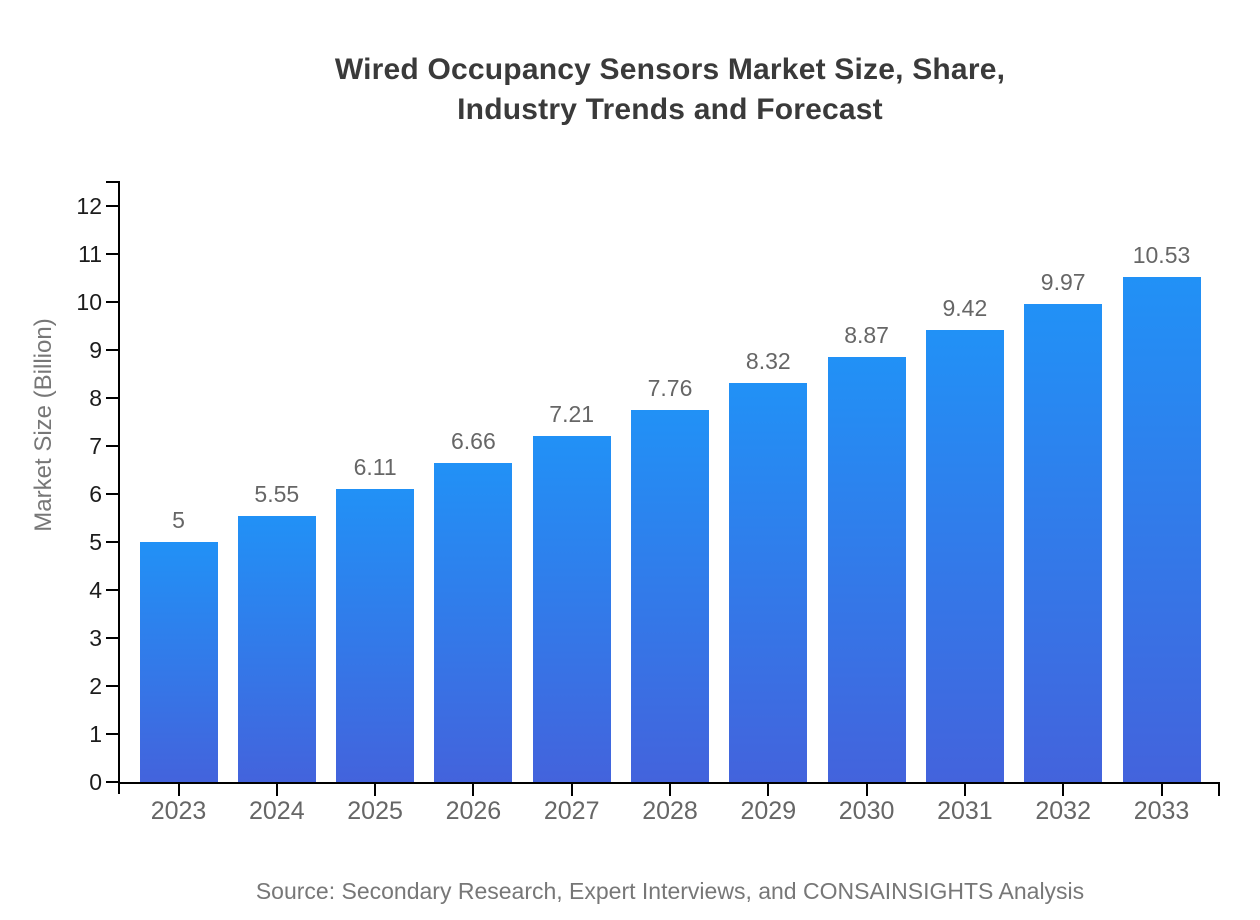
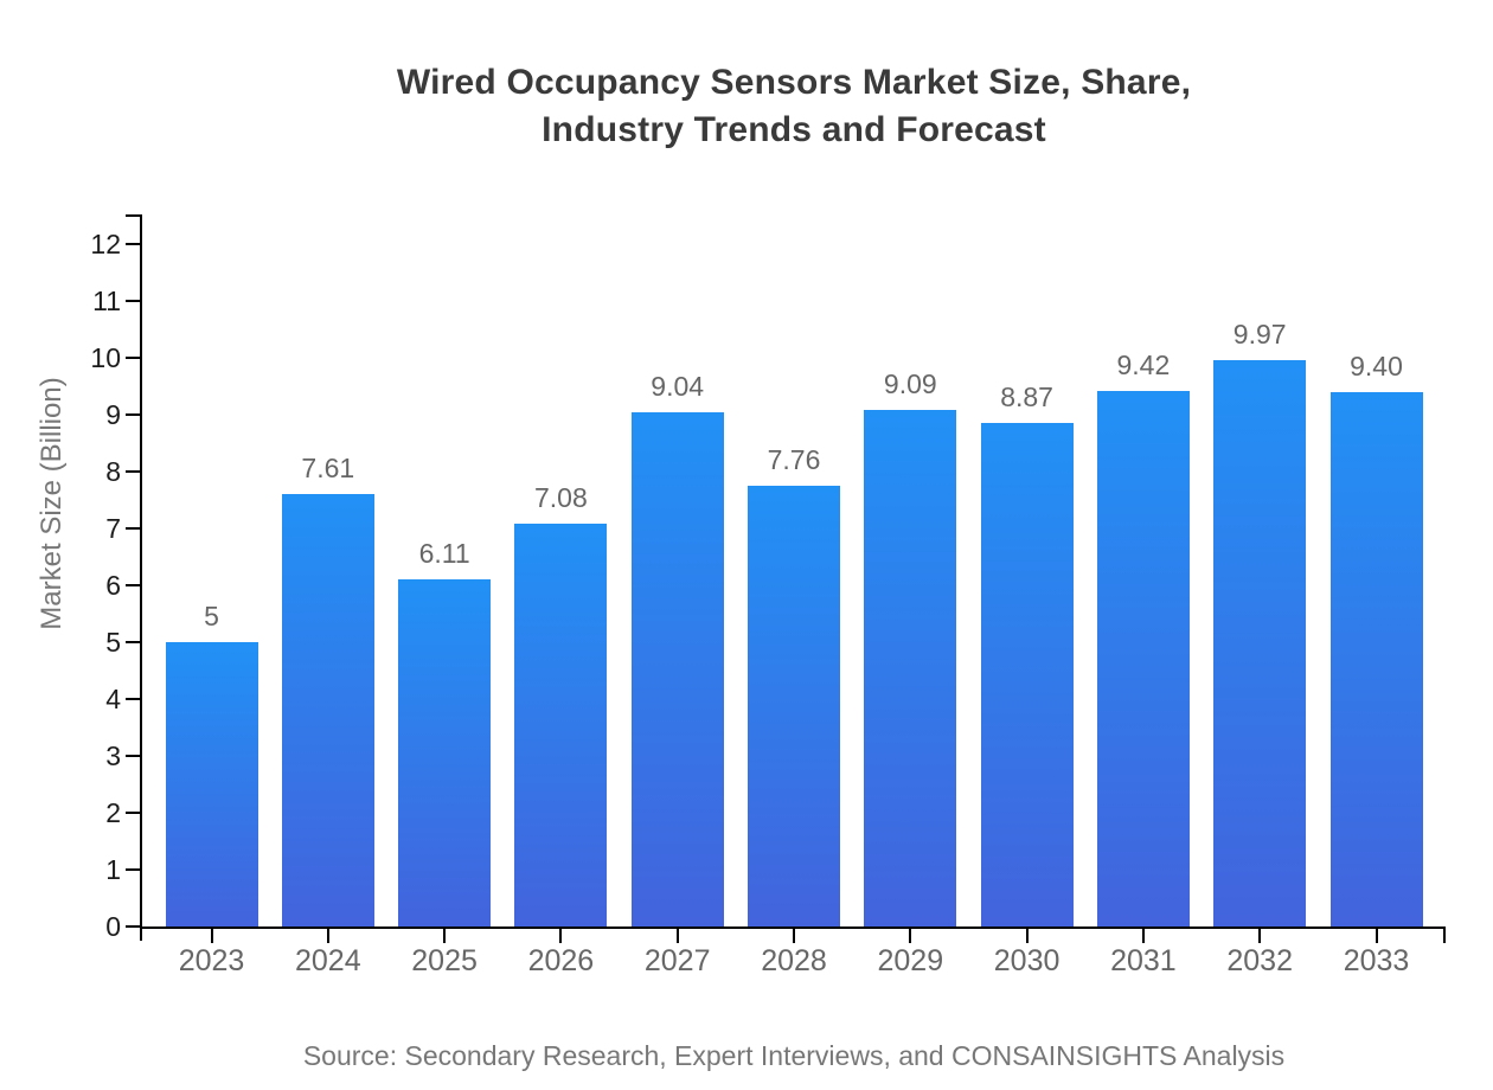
2024: 5.55 -> 7.61
2026: 6.66 -> 7.08
2027: 7.21 -> 9.04
2029: 8.32 -> 9.09
2033: 10.53 -> 9.40
